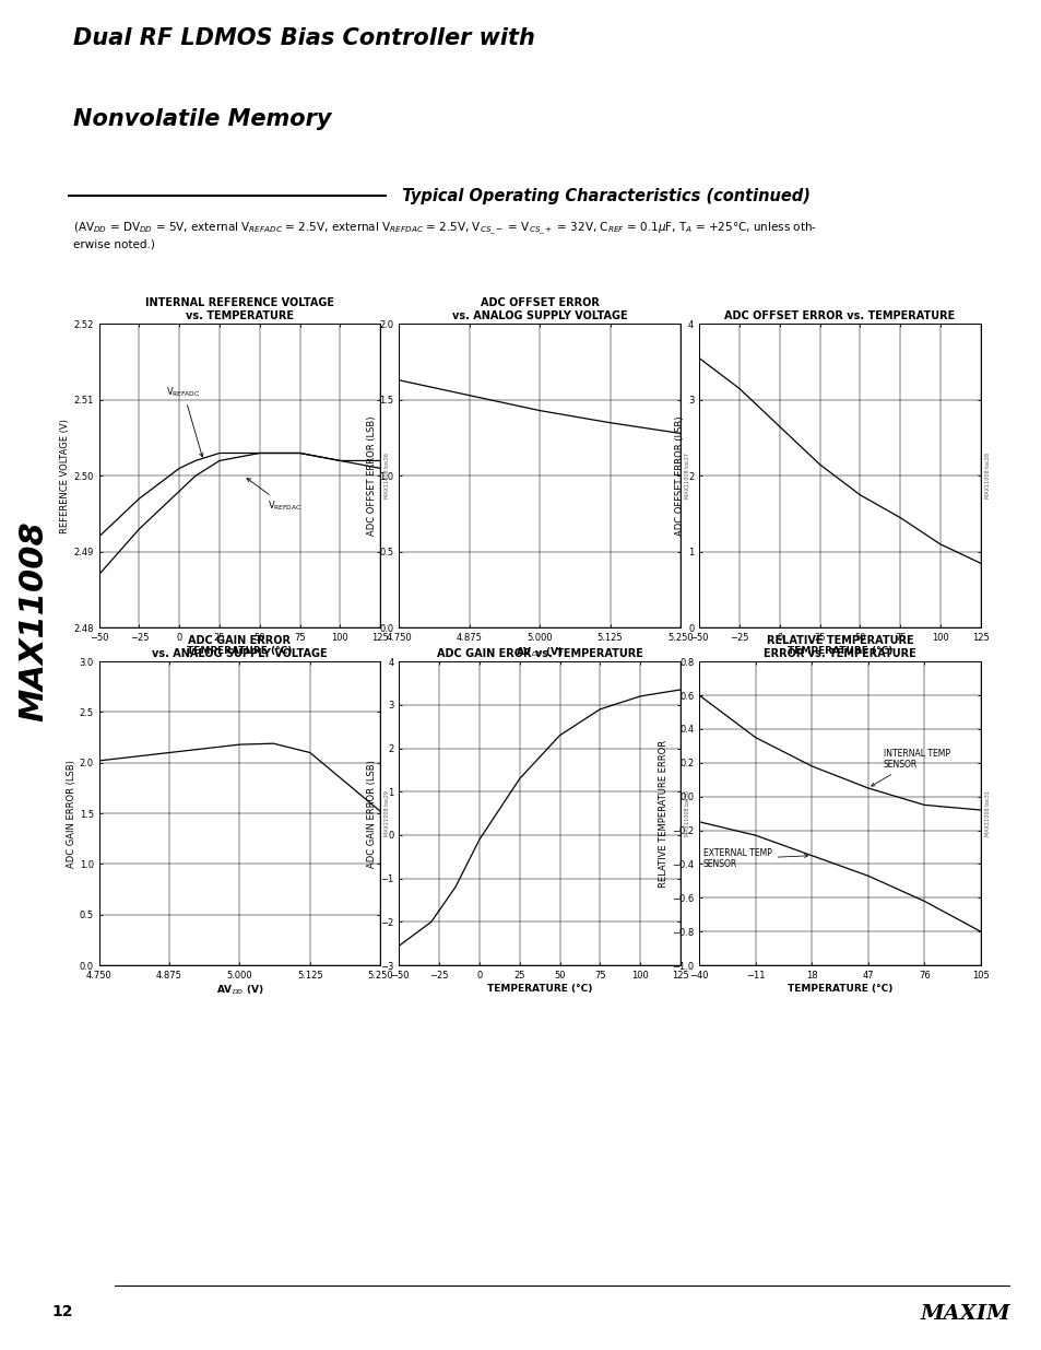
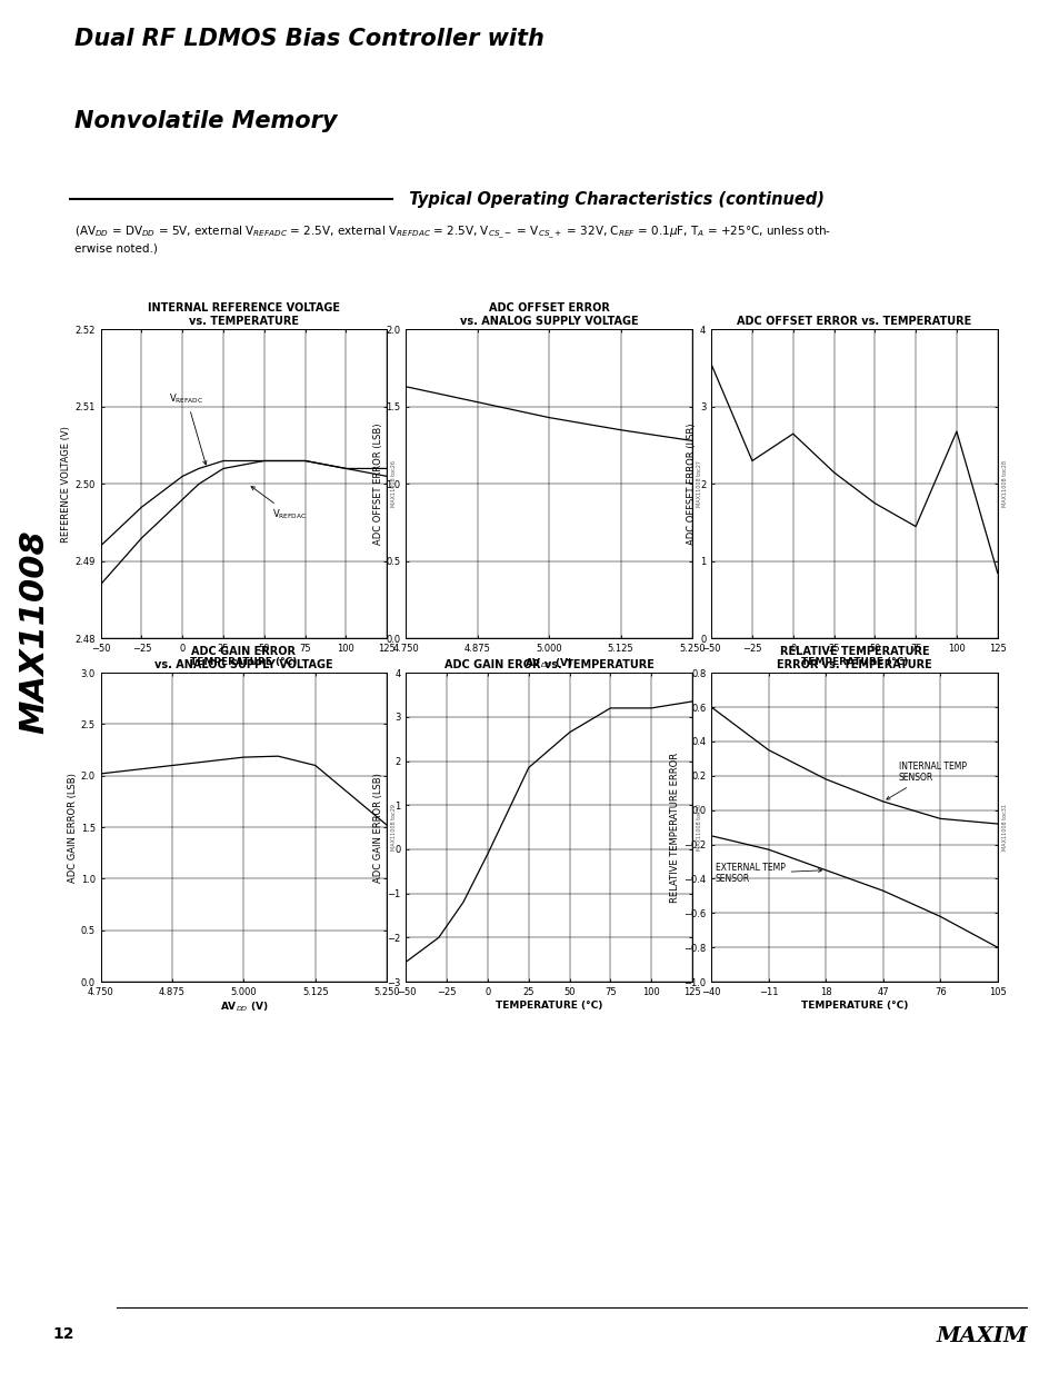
ADC OFFSET ERROR vs. TEMPERATURE/−25: 3.15 -> 2.30
ADC OFFSET ERROR vs. TEMPERATURE/100: 1.10 -> 2.68
25: 1.30 -> 1.85
50: 2.30 -> 2.65
75: 2.90 -> 3.20
